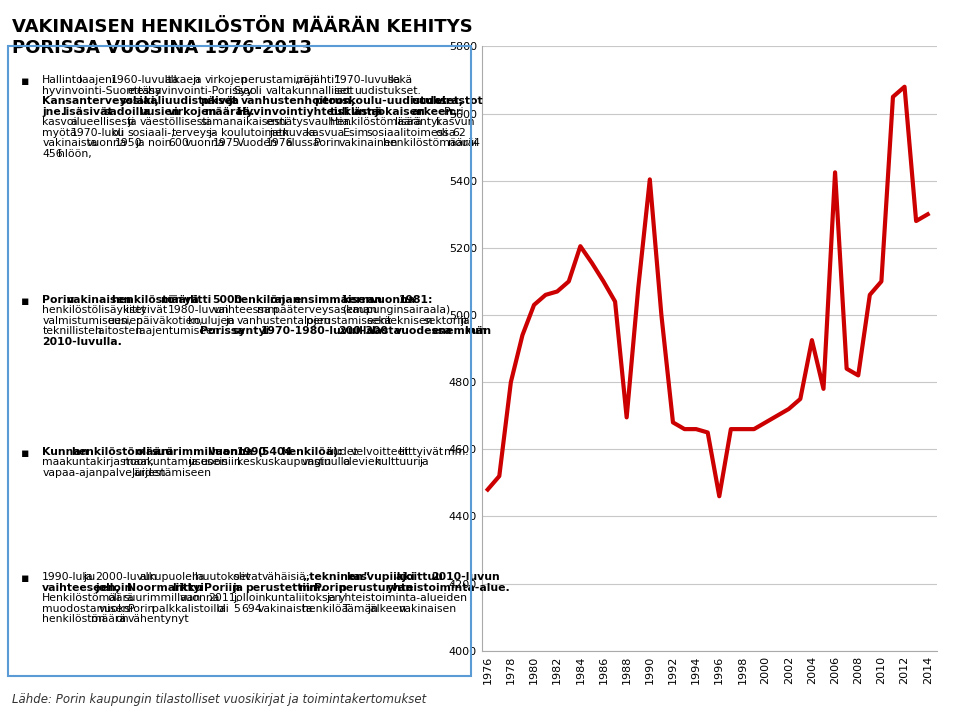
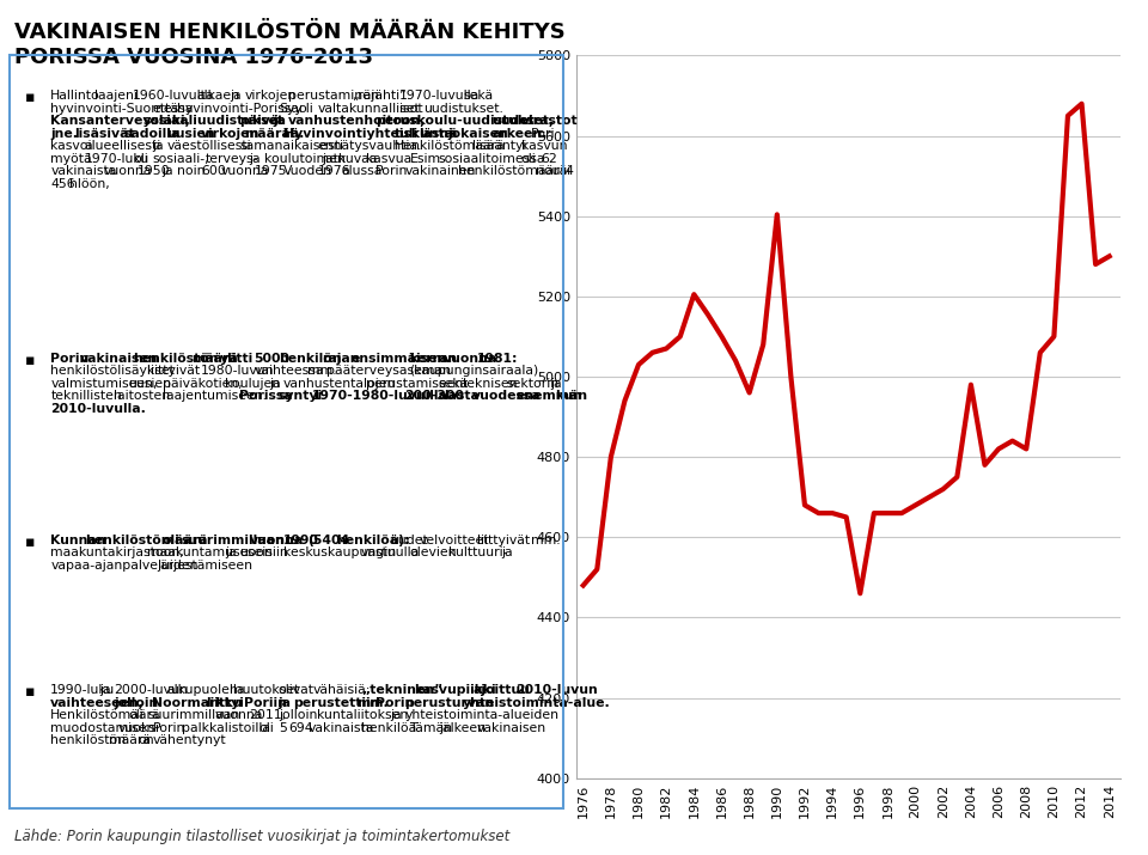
1988: 4695 -> 4960
2004: 4925 -> 4980
2006: 5425 -> 4820
